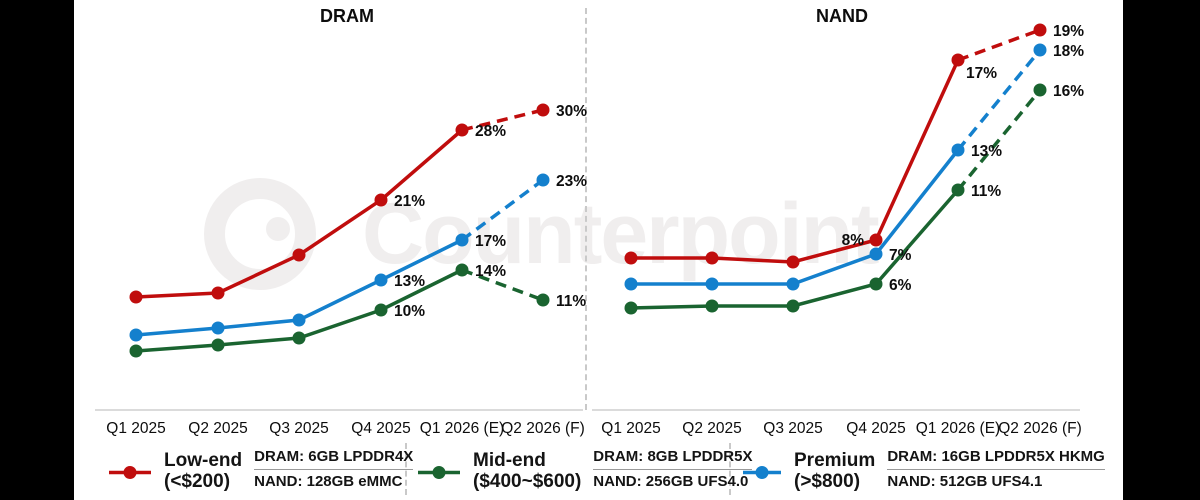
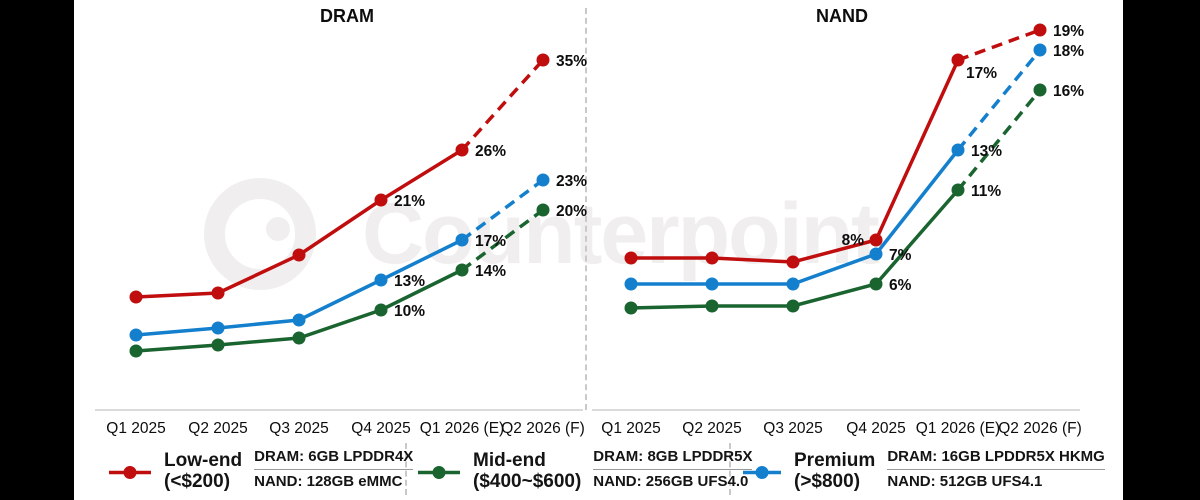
DRAM/Low-end (<$200)/Q1 2026 (E): 28% -> 26%
DRAM/Low-end (<$200)/Q2 2026 (F): 30% -> 35%
DRAM/Mid-end ($400~$600)/Q2 2026 (F): 11% -> 20%
